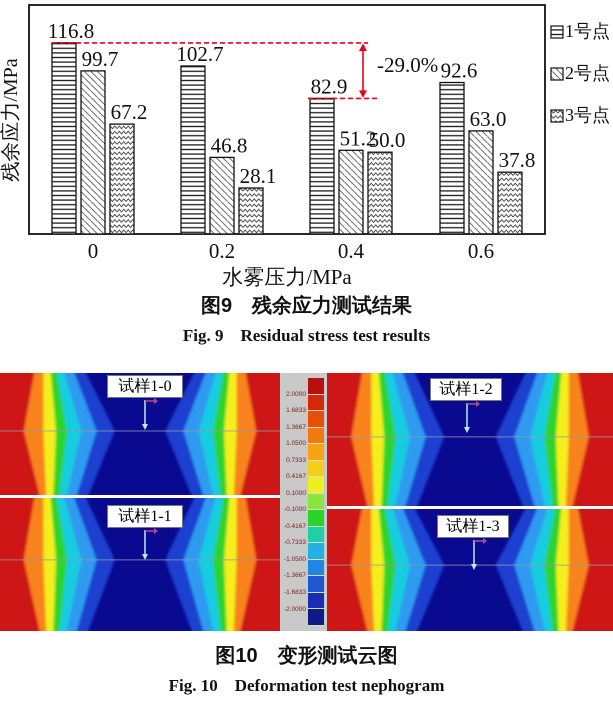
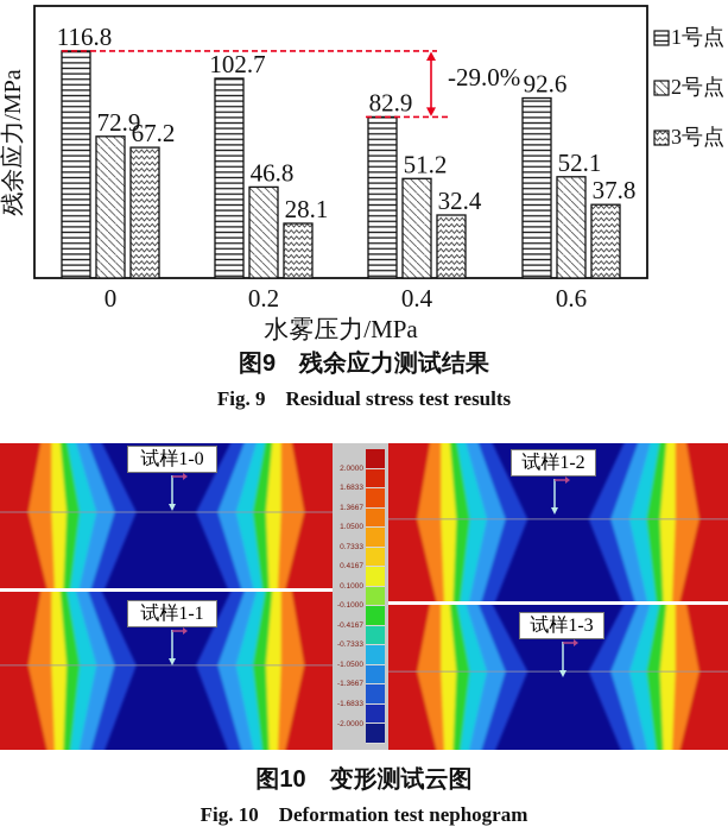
2号点/0: 99.7 -> 72.9
3号点/0.4: 50.0 -> 32.4
2号点/0.6: 63.0 -> 52.1
